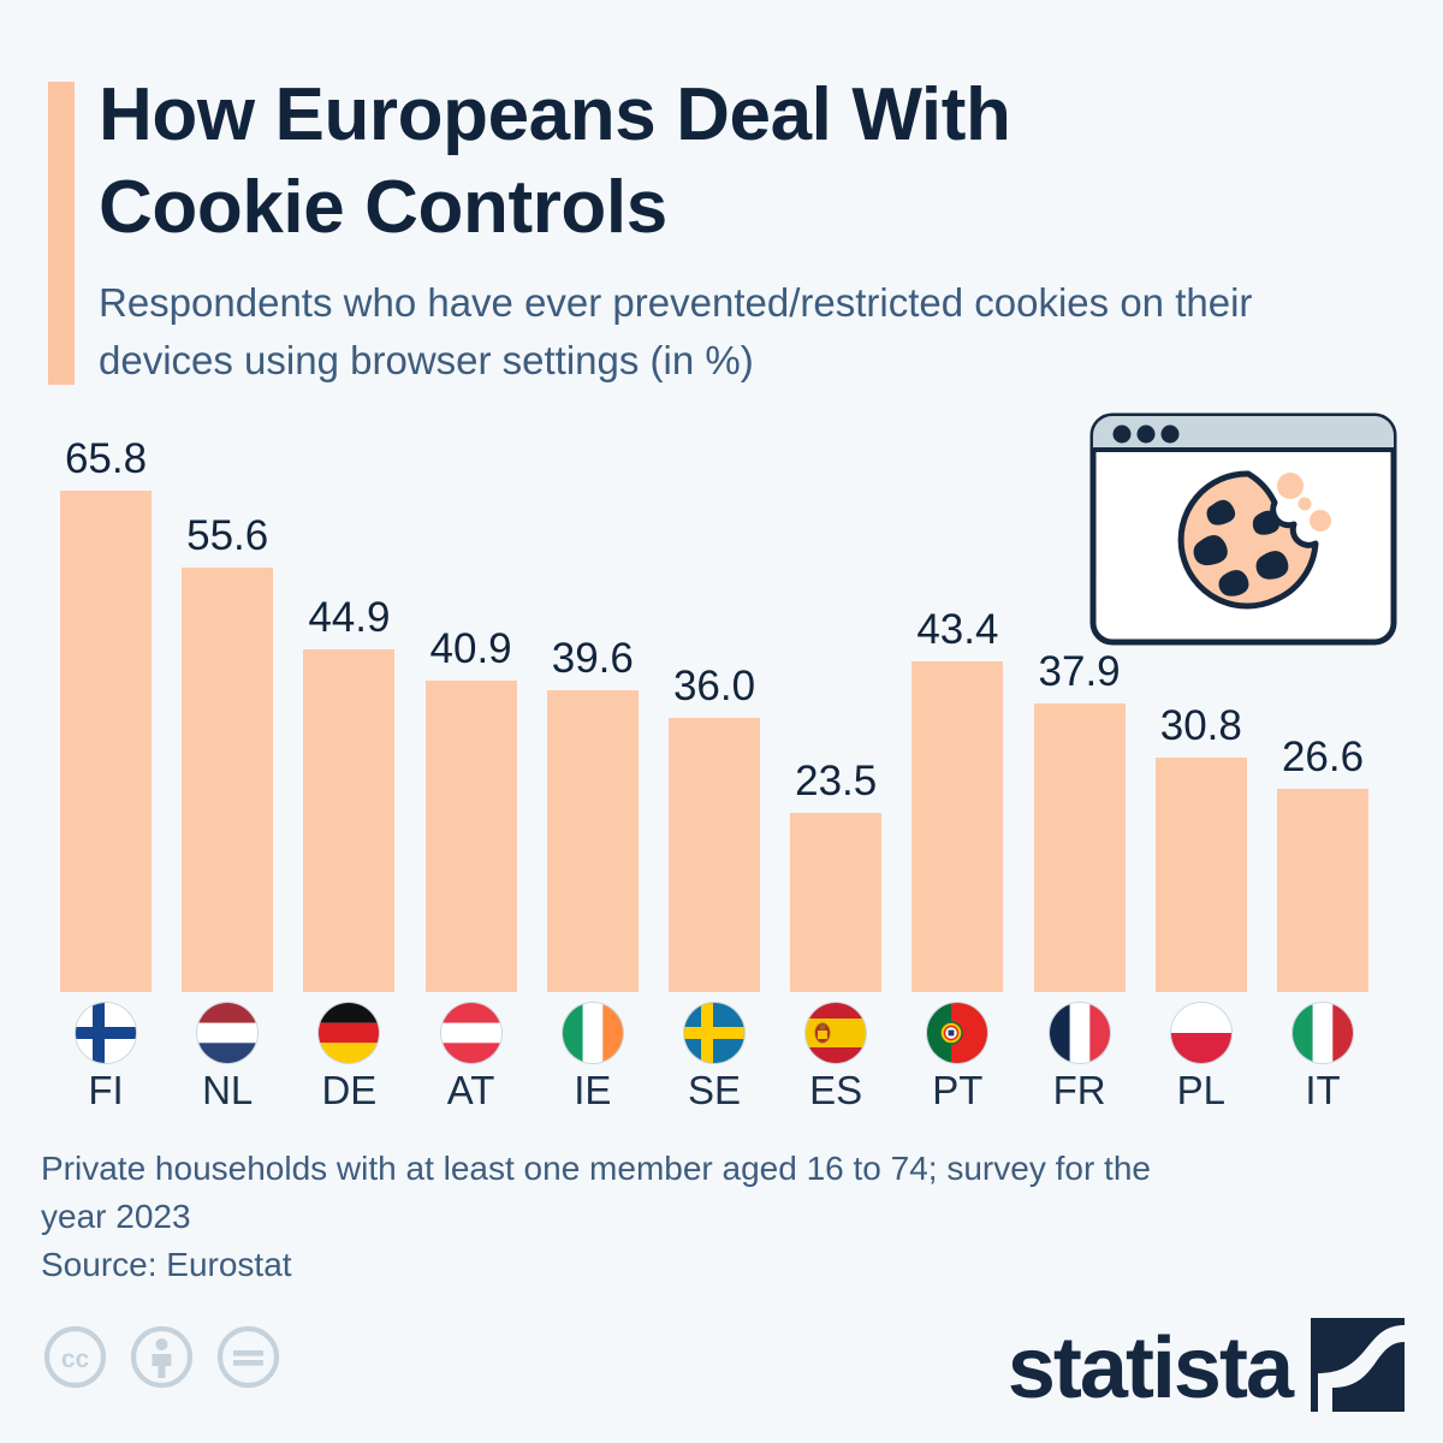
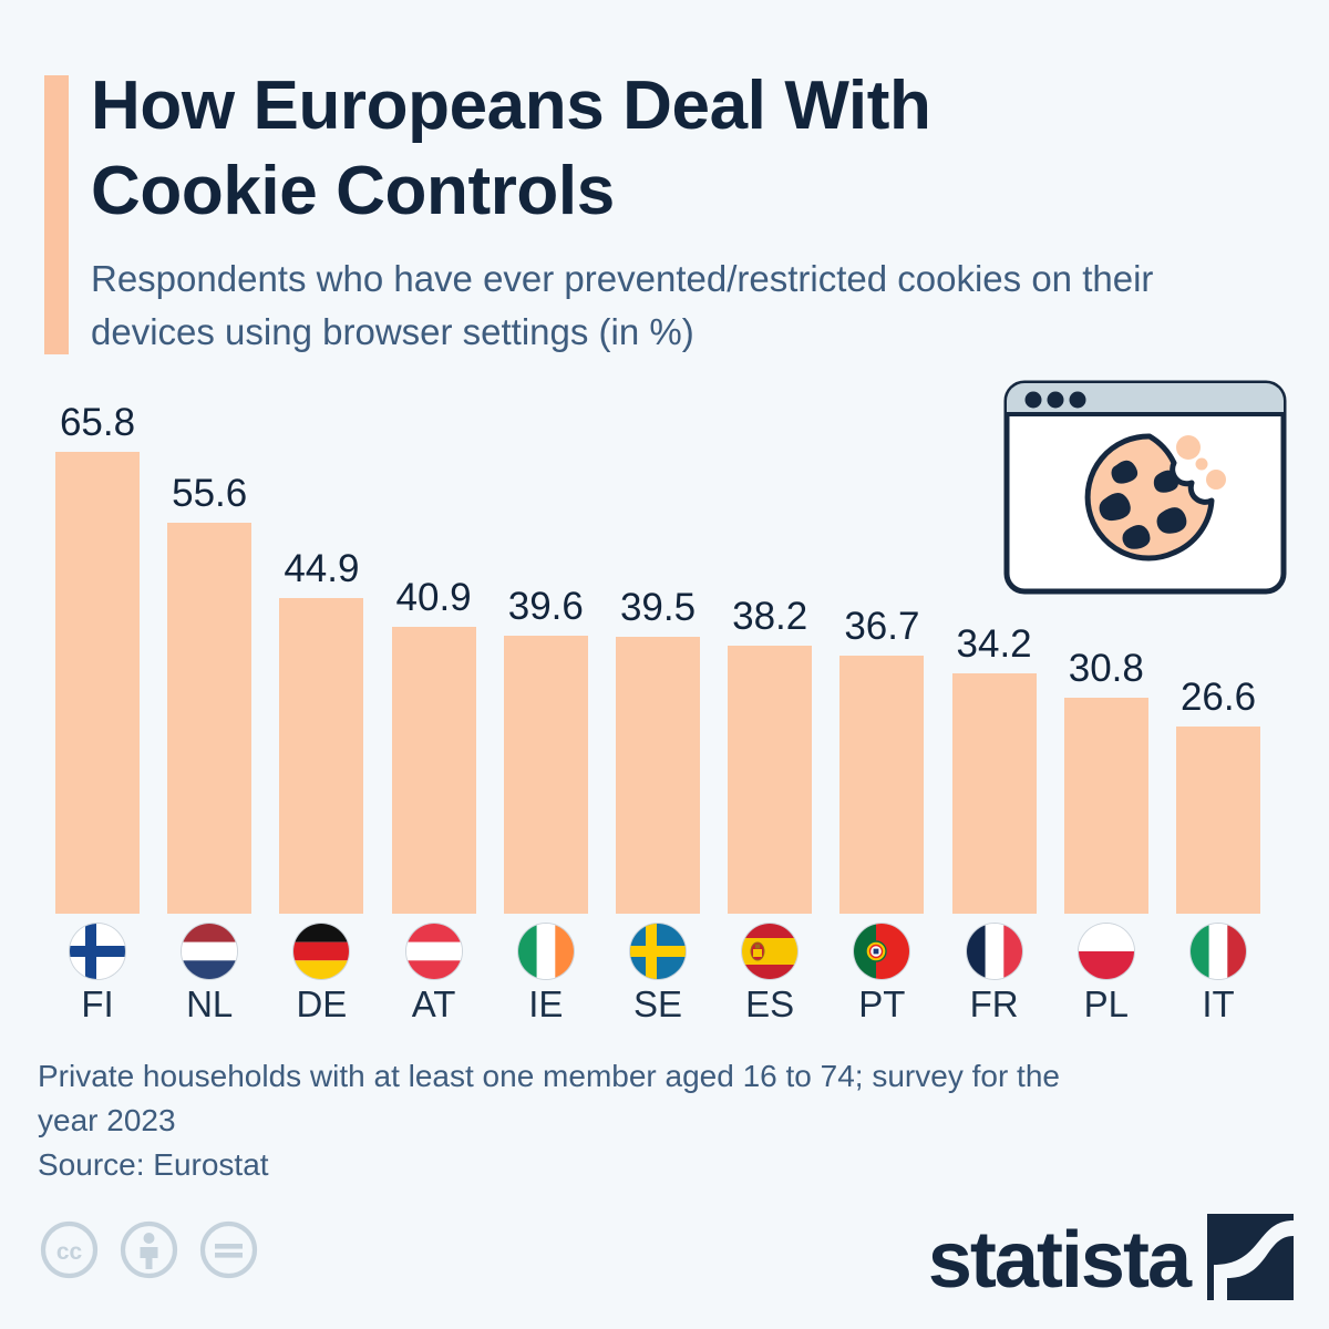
SE: 36.0 -> 39.5
ES: 23.5 -> 38.2
PT: 43.4 -> 36.7
FR: 37.9 -> 34.2
